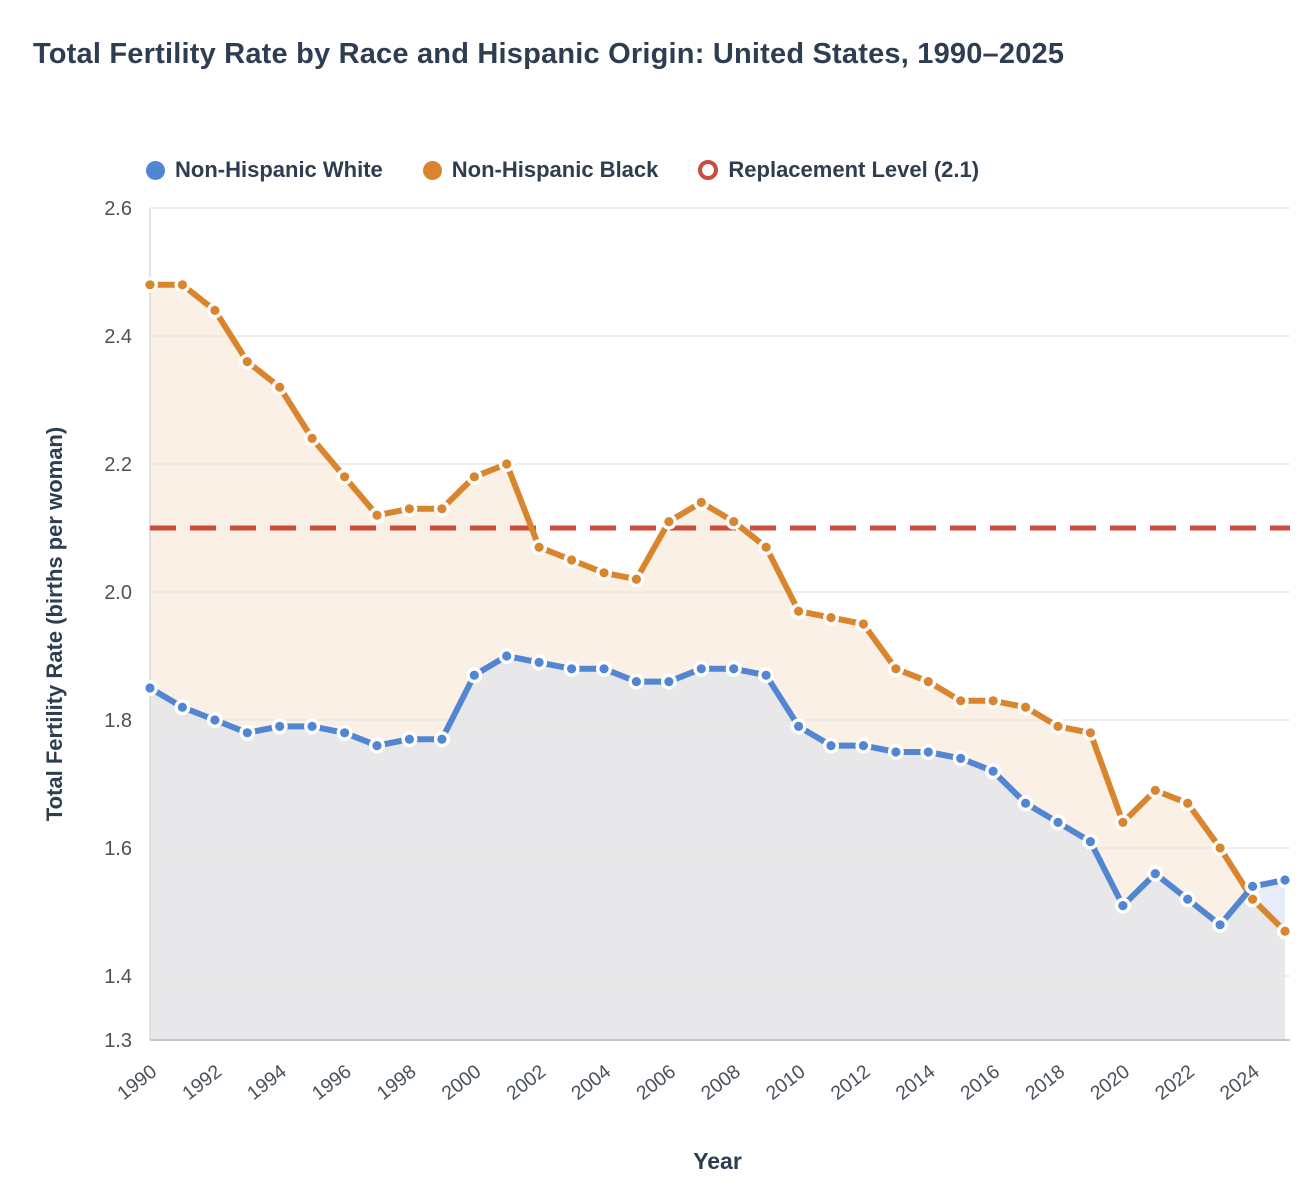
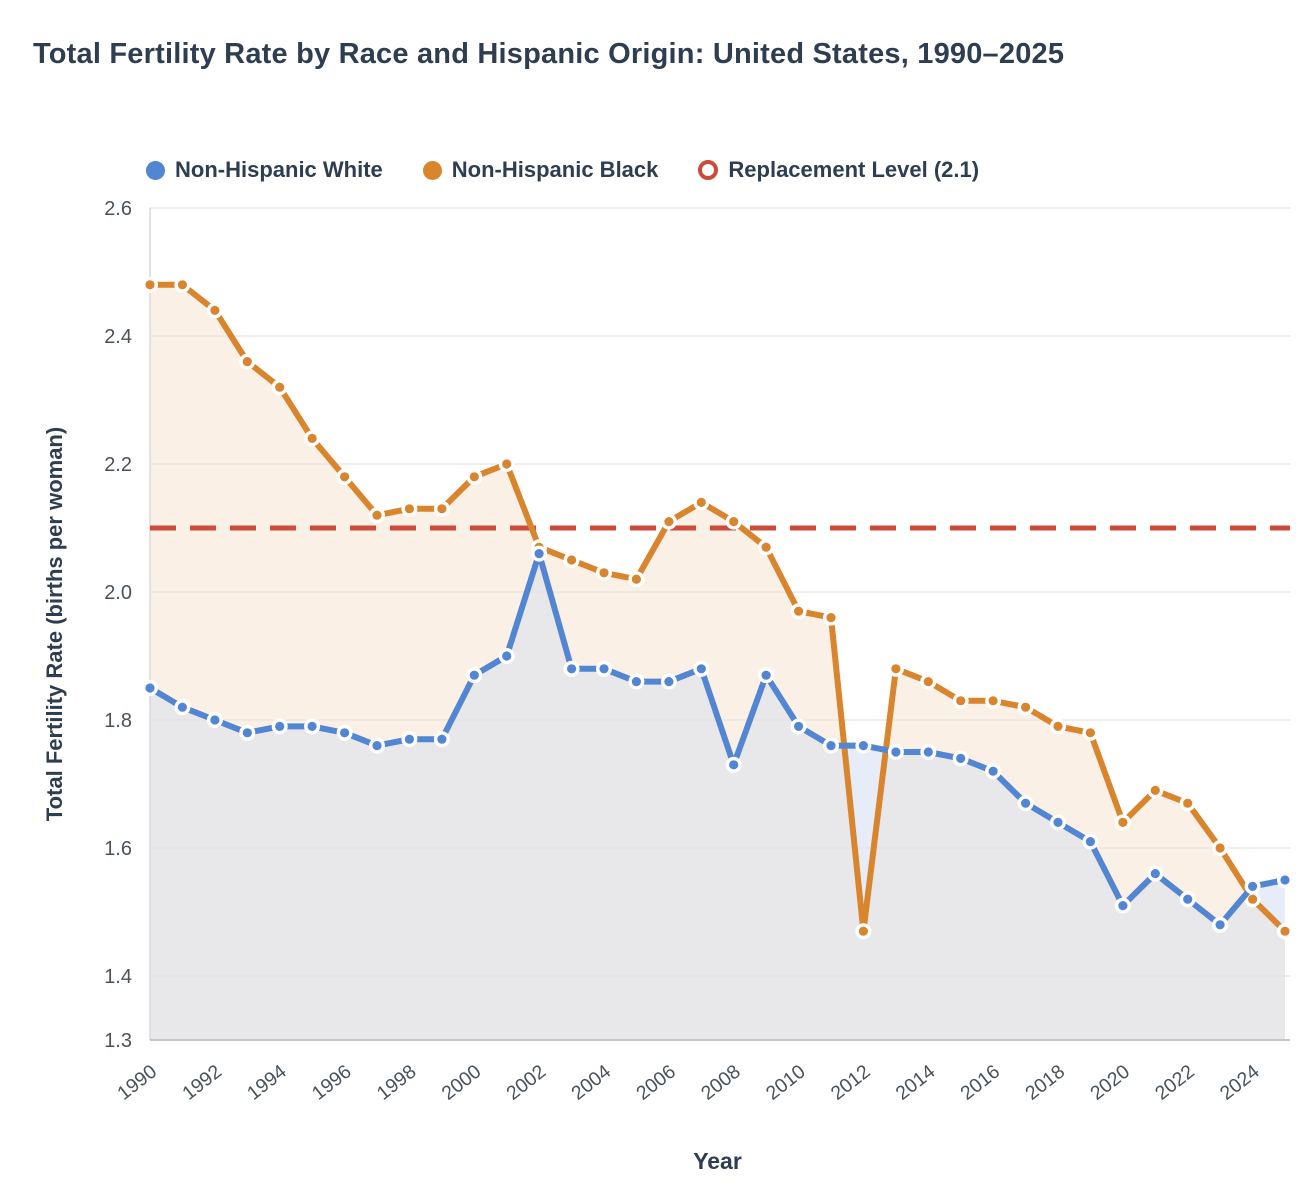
Non-Hispanic White/2002: 1.89 -> 2.06
Non-Hispanic White/2008: 1.88 -> 1.73
Non-Hispanic Black/2012: 1.95 -> 1.47
